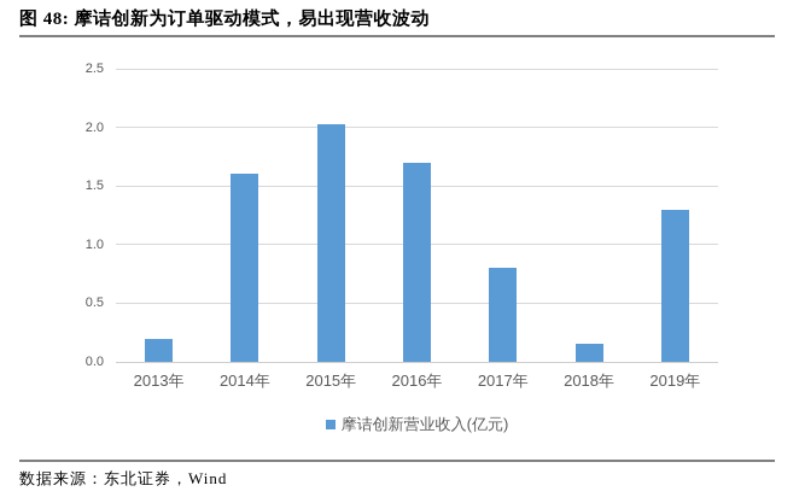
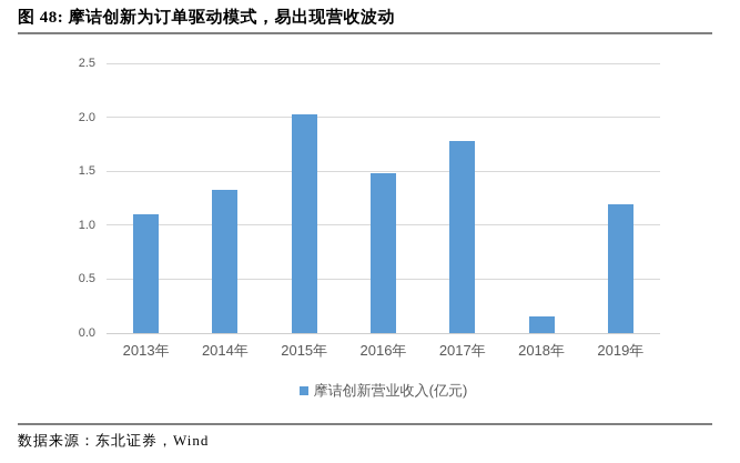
2013年: 0.2 -> 1.1
2014年: 1.6 -> 1.3
2016年: 1.7 -> 1.5
2017年: 0.8 -> 1.8
2019年: 1.3 -> 1.2
